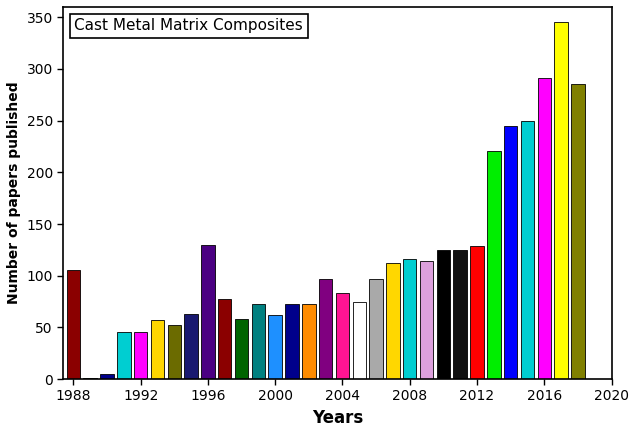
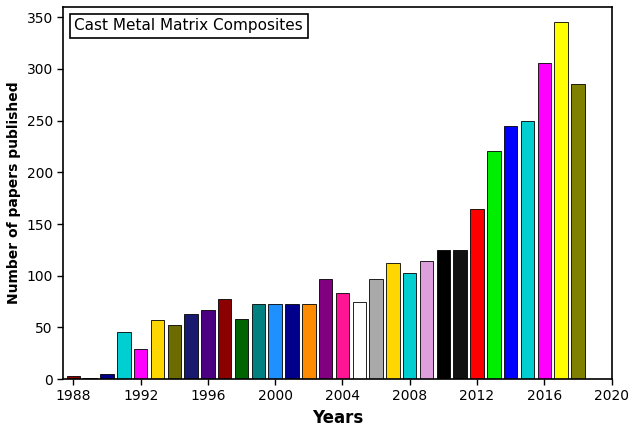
1988: 106 -> 3
1992: 46 -> 29
1996: 130 -> 67
2000: 62 -> 73
2008: 116 -> 103
2012: 129 -> 165
2016: 291 -> 306
